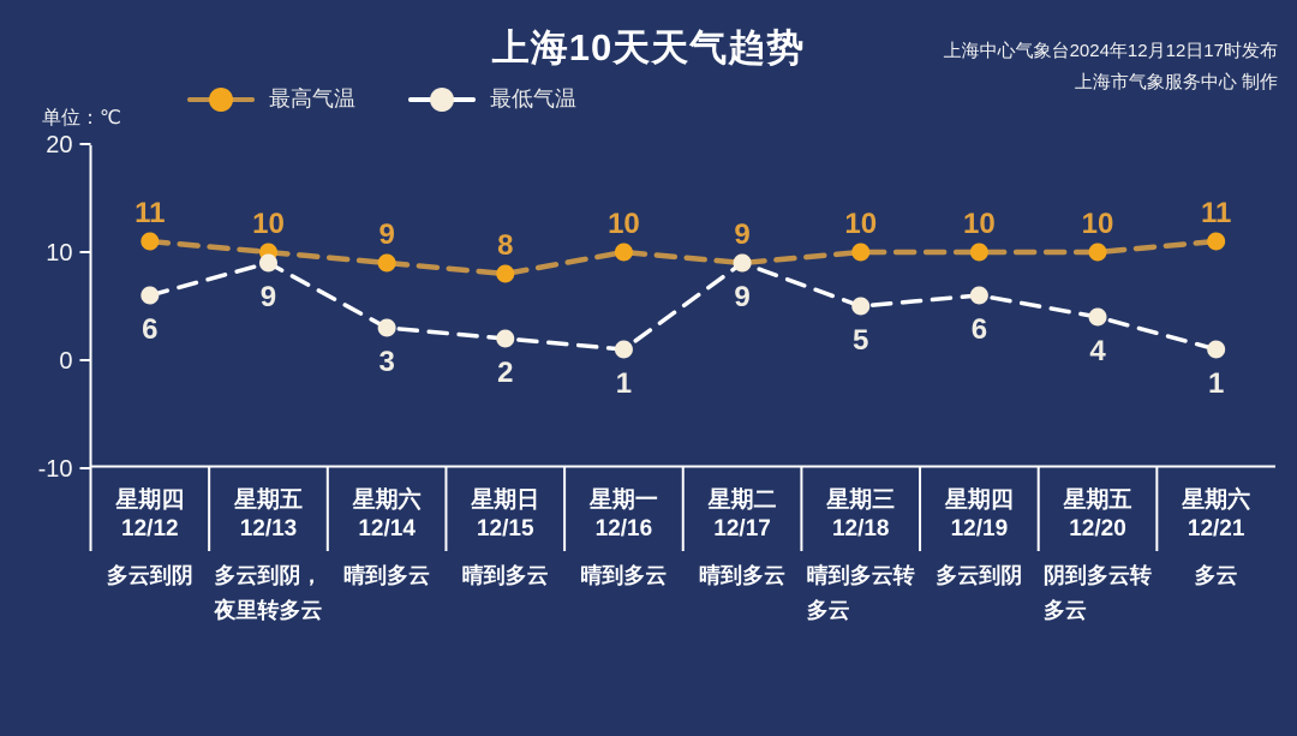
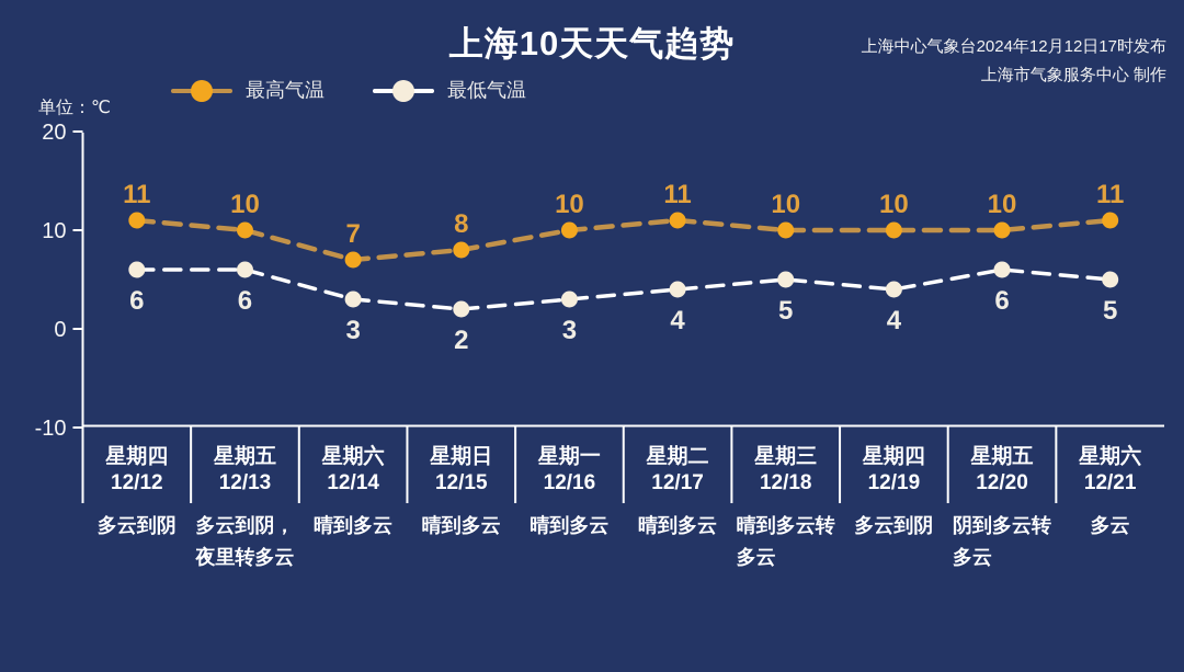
最低气温/12/13: 9 -> 6
最高气温/12/14: 9 -> 7
最低气温/12/16: 1 -> 3
最高气温/12/17: 9 -> 11
最低气温/12/17: 9 -> 4
最低气温/12/19: 6 -> 4
最低气温/12/20: 4 -> 6
最低气温/12/21: 1 -> 5
